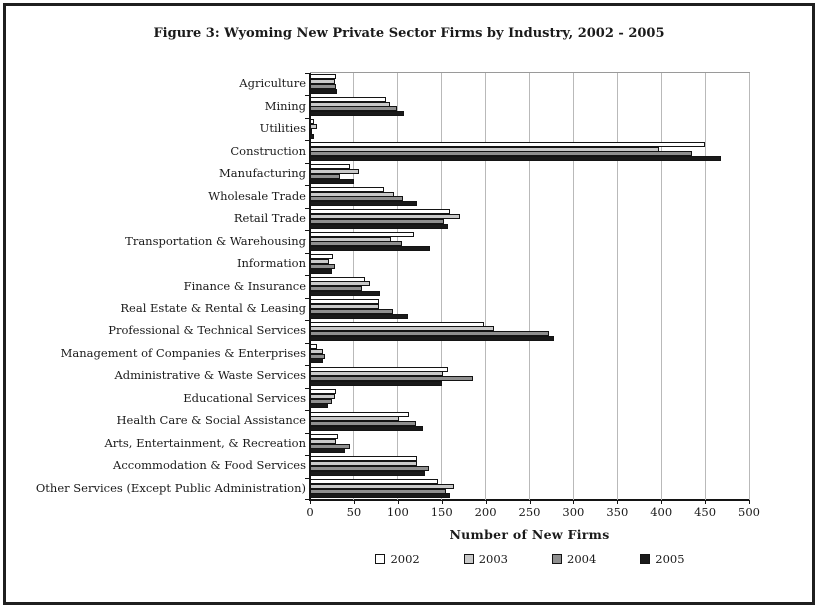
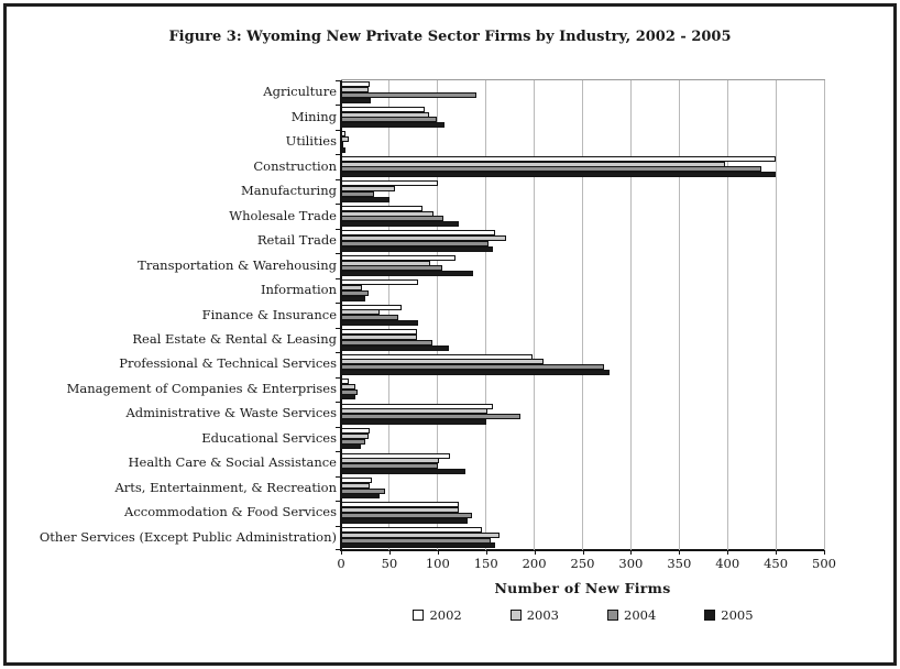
2004/Agriculture: 30 -> 140
2005/Construction: 470 -> 450
2002/Manufacturing: 40 -> 100
2002/Information: 30 -> 80
2003/Finance & Insurance: 70 -> 40
2004/Health Care & Social Assistance: 120 -> 100
